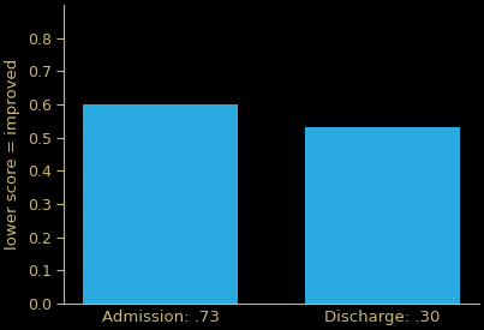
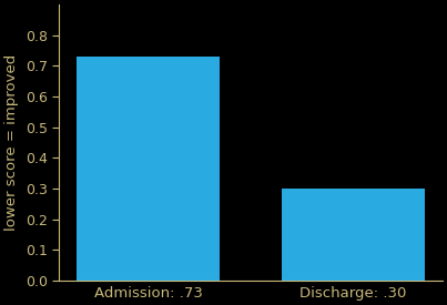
Admission: .73: 0.60 -> 0.73
Discharge: .30: 0.53 -> 0.30
